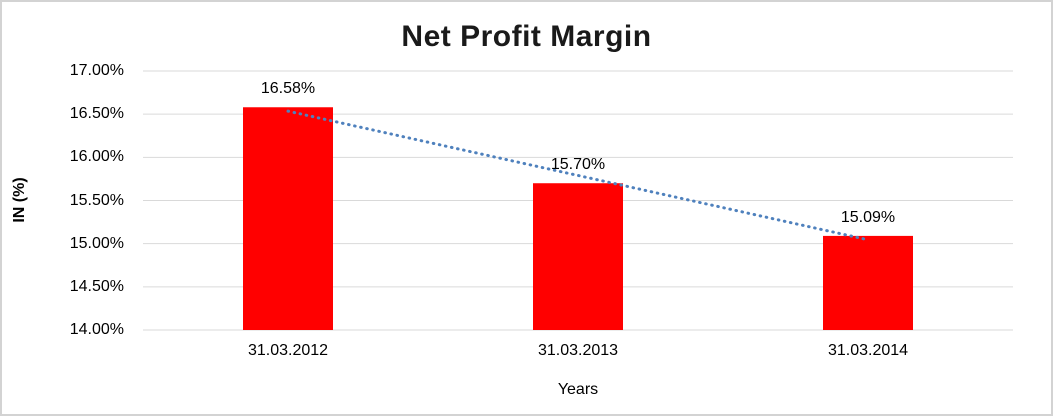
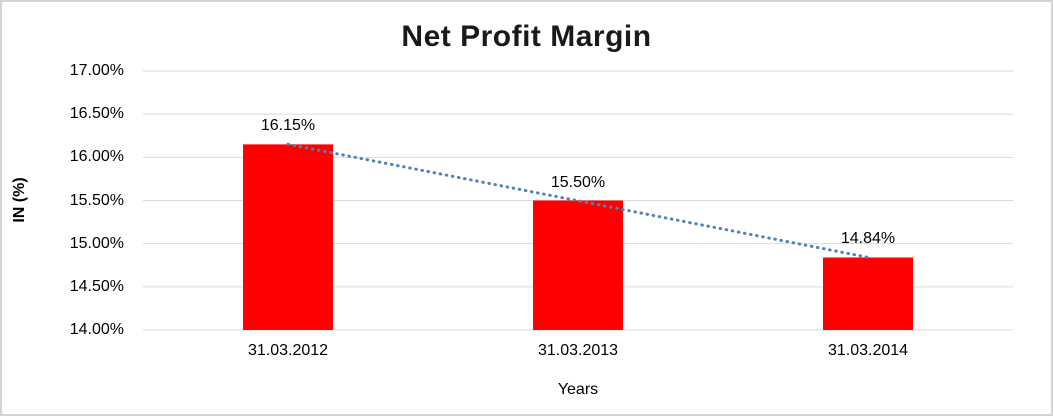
31.03.2012: 16.58% -> 16.15%
31.03.2013: 15.70% -> 15.50%
31.03.2014: 15.09% -> 14.84%
